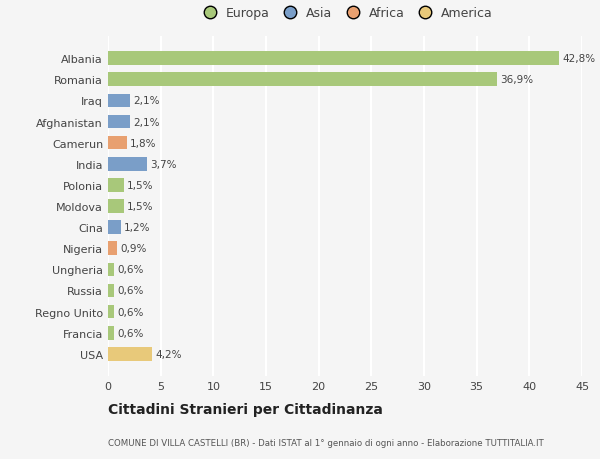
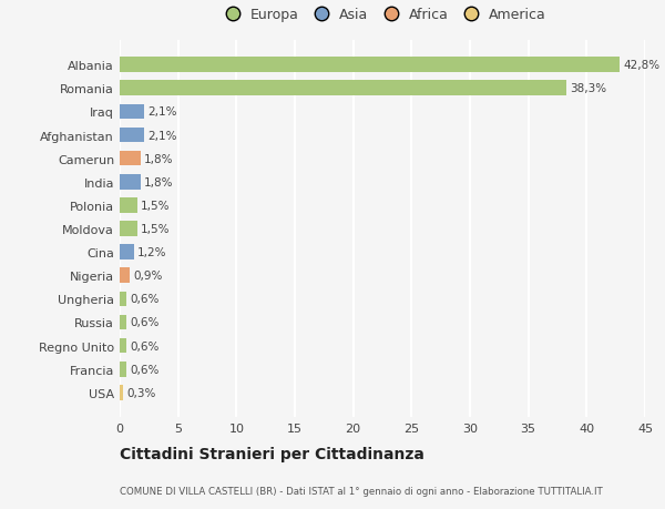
Romania: 36,9% -> 38,3%
India: 3,7% -> 1,8%
USA: 4,2% -> 0,3%
